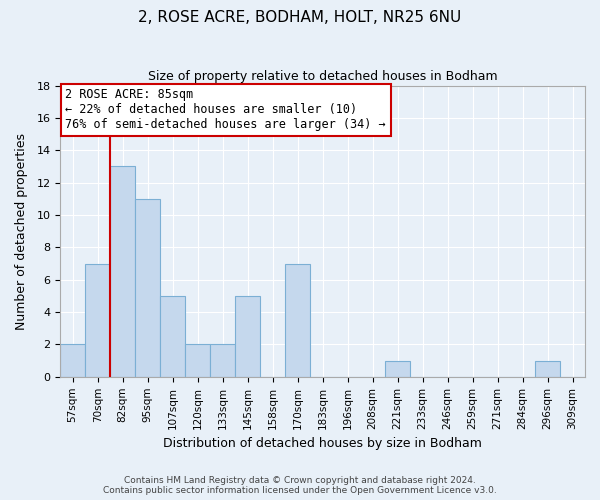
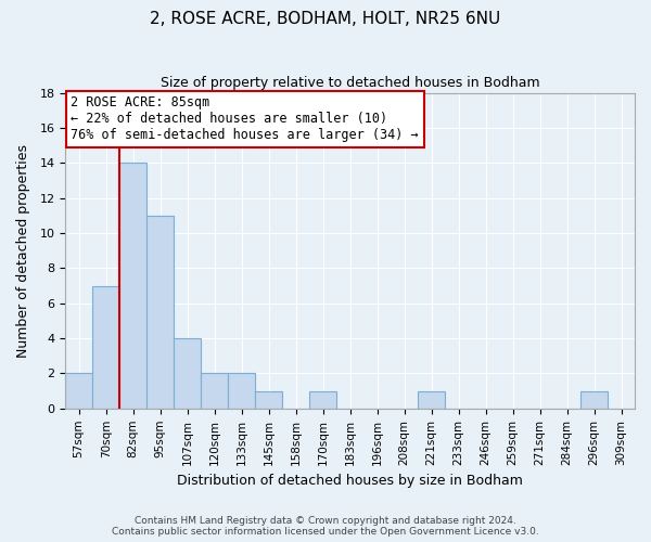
82sqm: 13 -> 14
107sqm: 5 -> 4
145sqm: 5 -> 1
170sqm: 7 -> 1
